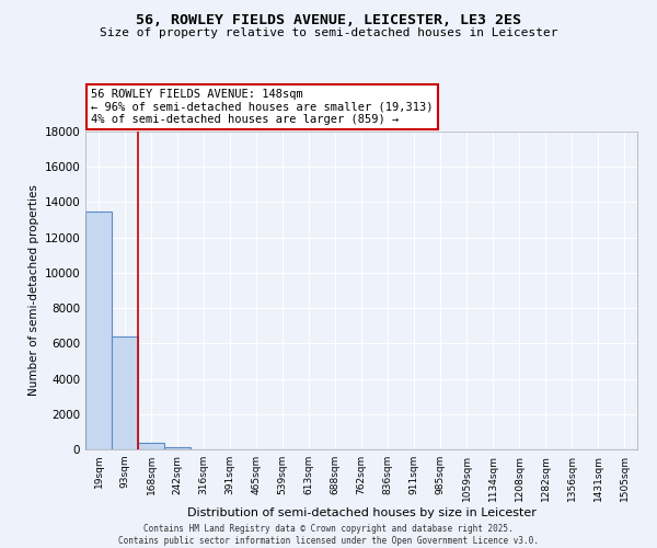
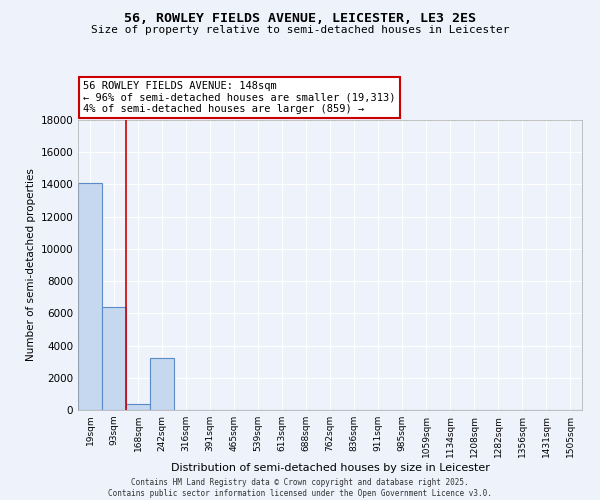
19sqm: 13500 -> 14100
242sqm: 200 -> 3200
